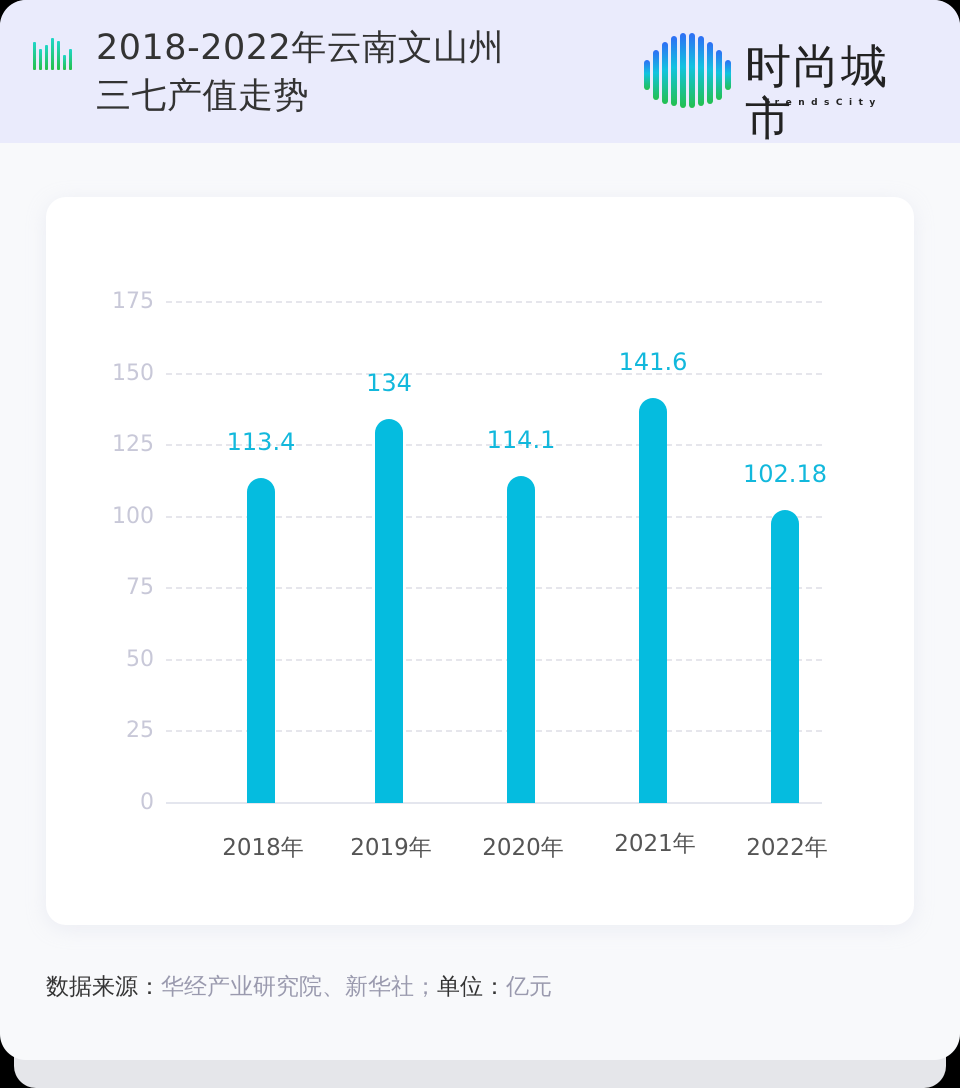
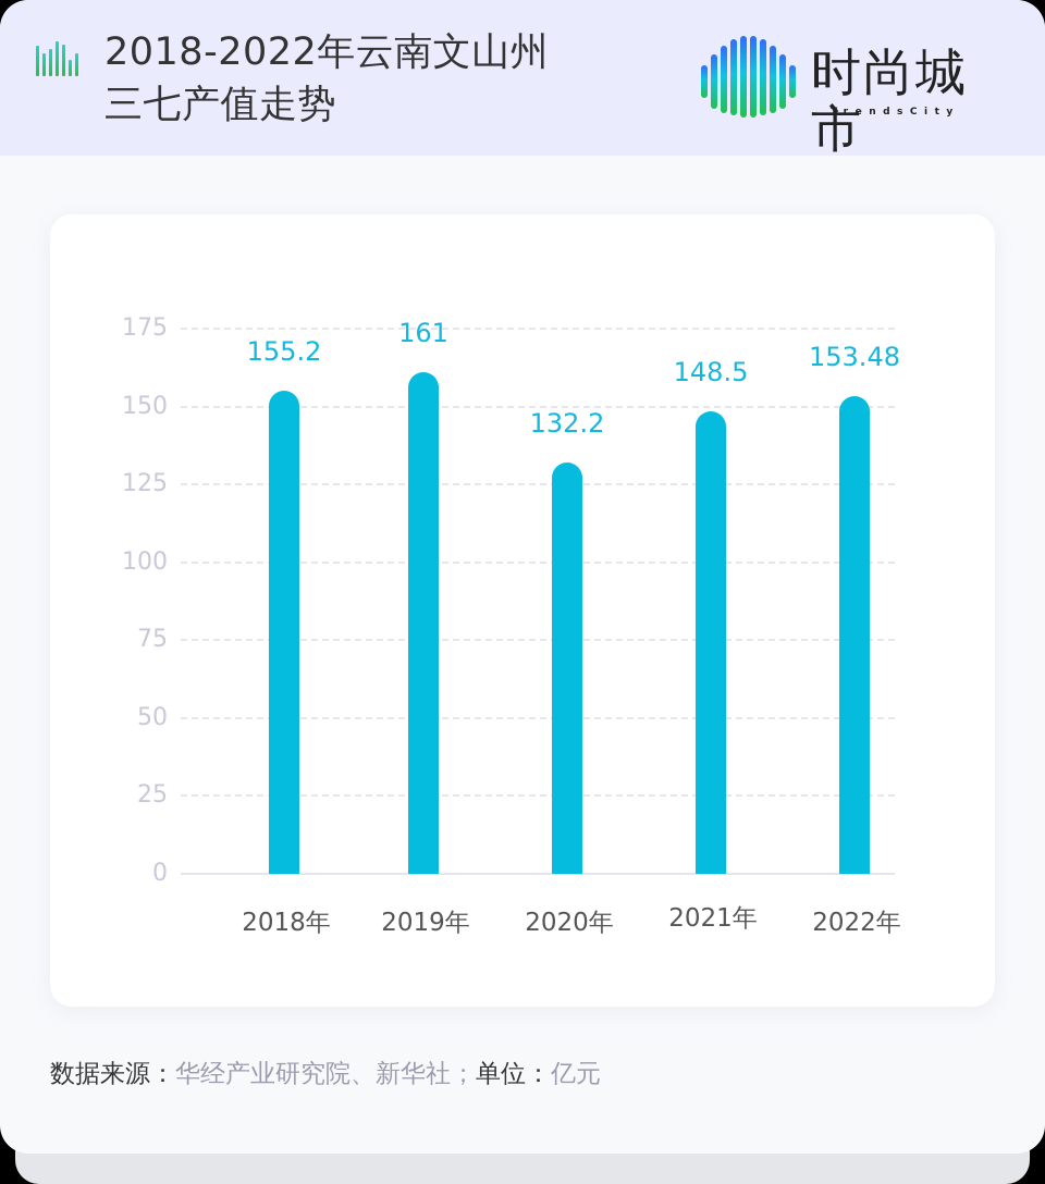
2018年: 113.4 -> 155.2
2019年: 134 -> 161
2020年: 114.1 -> 132.2
2021年: 141.6 -> 148.5
2022年: 102.18 -> 153.48
